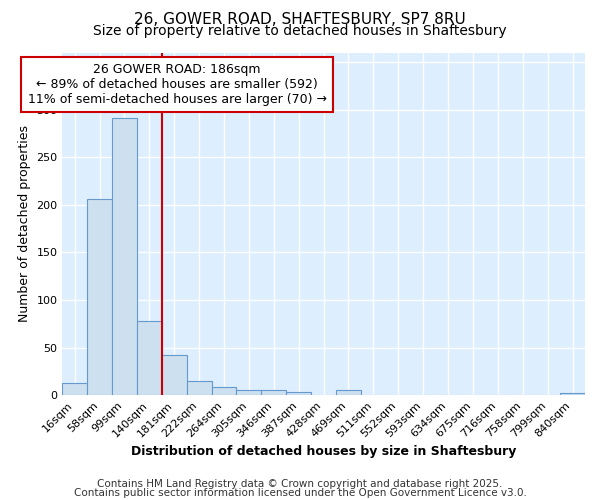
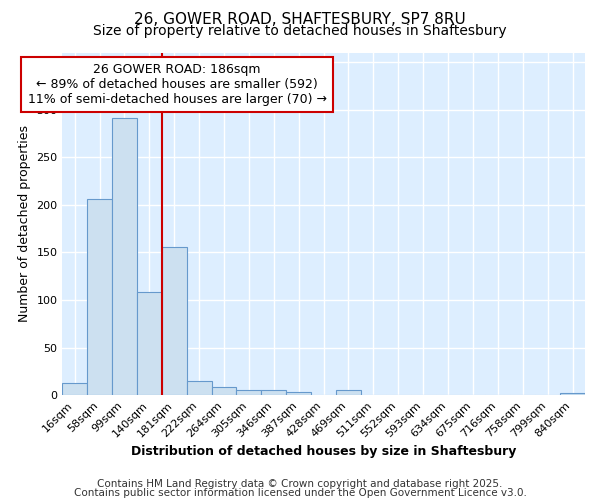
140sqm: 78 -> 108
181sqm: 42 -> 156
